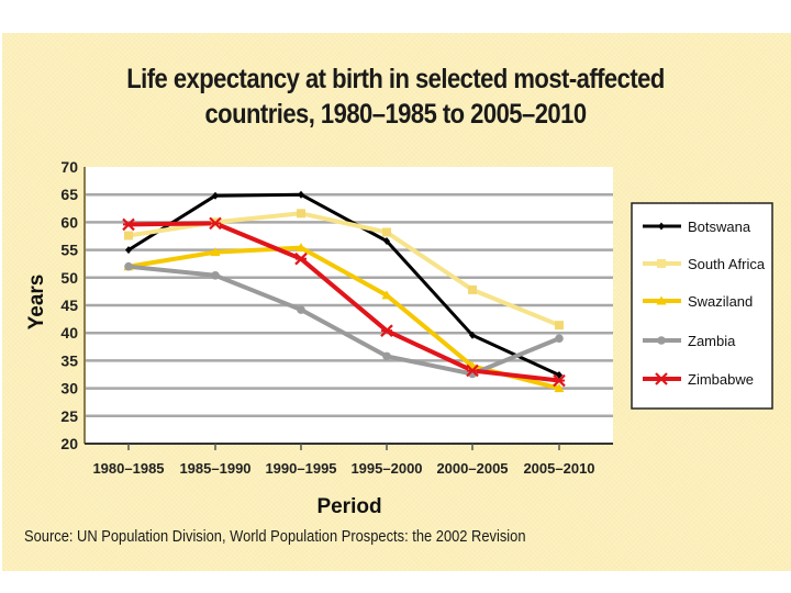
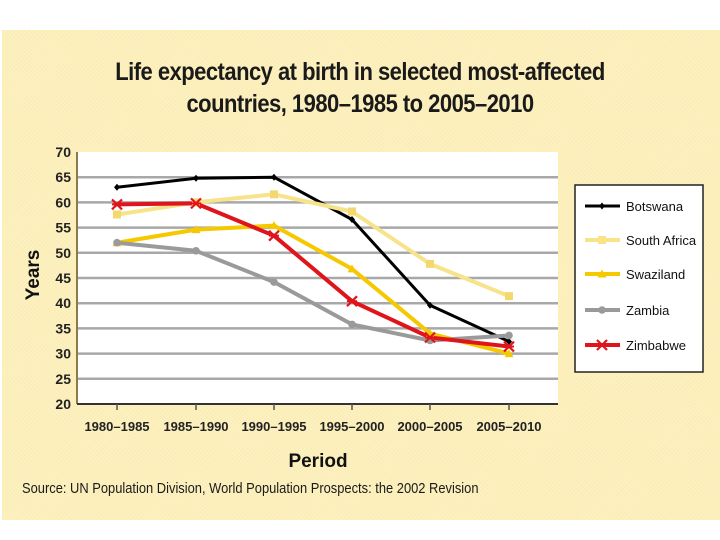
Botswana/1980–1985: 55 -> 63
Zambia/2005–2010: 39 -> 34
